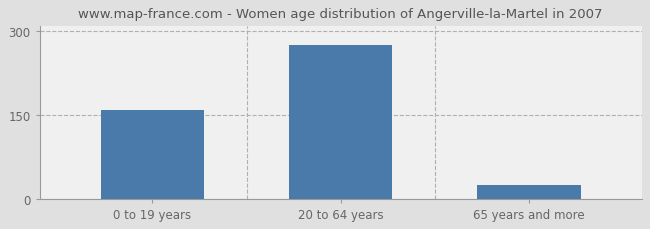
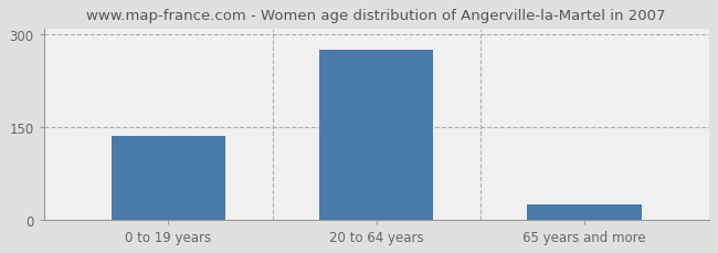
0 to 19 years: 158 -> 135
